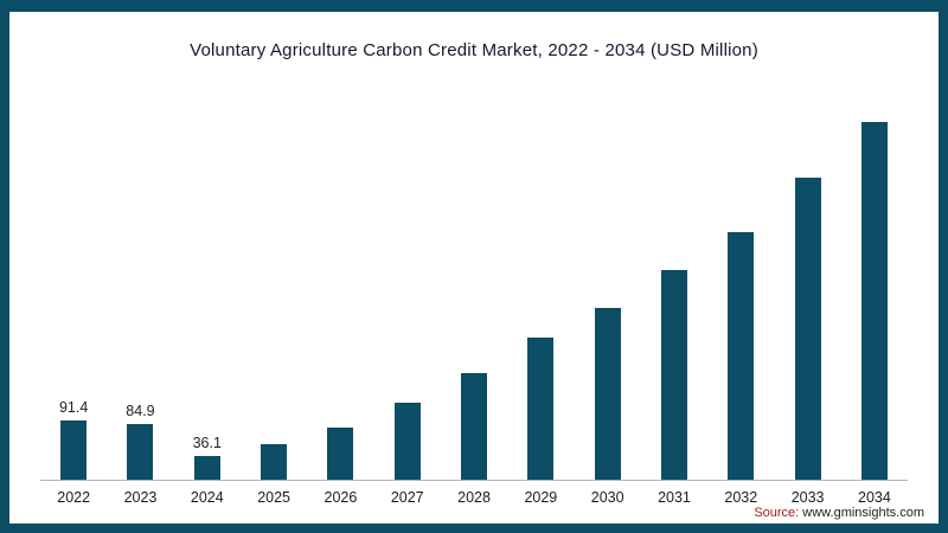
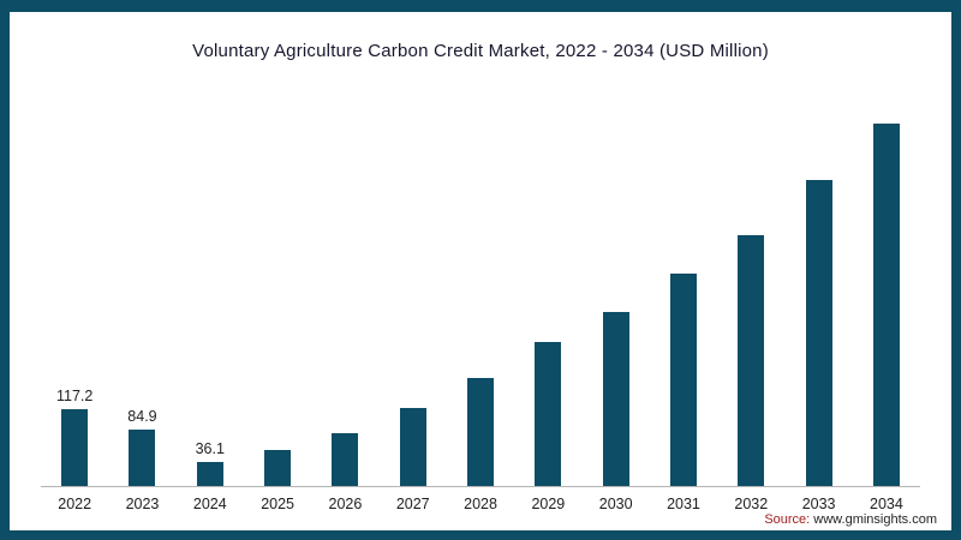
2022: 91.4 -> 117.2
